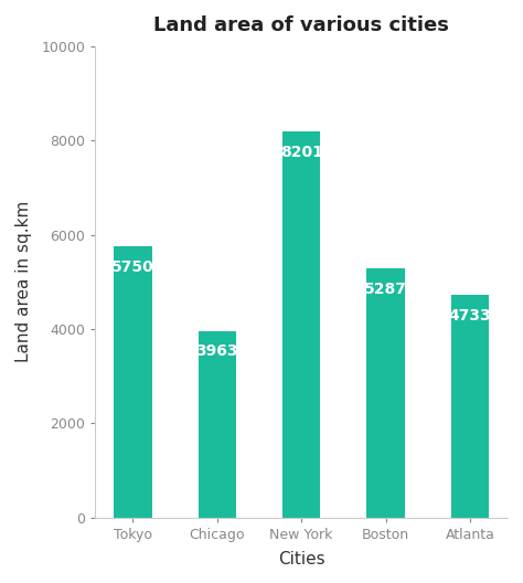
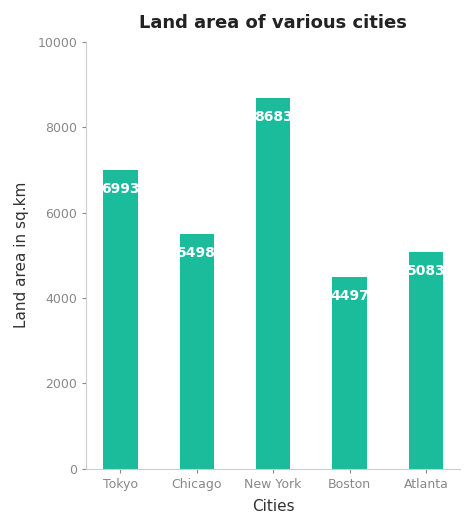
Tokyo: 5750 -> 6993
Chicago: 3963 -> 5498
New York: 8201 -> 8683
Boston: 5287 -> 4497
Atlanta: 4733 -> 5083
